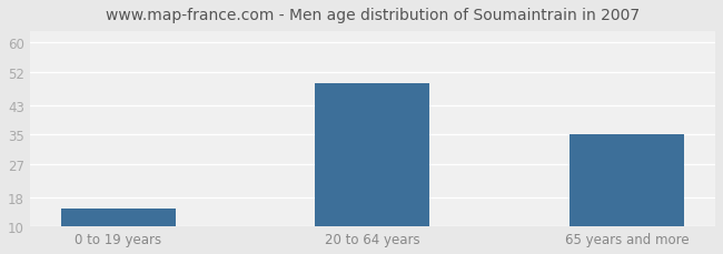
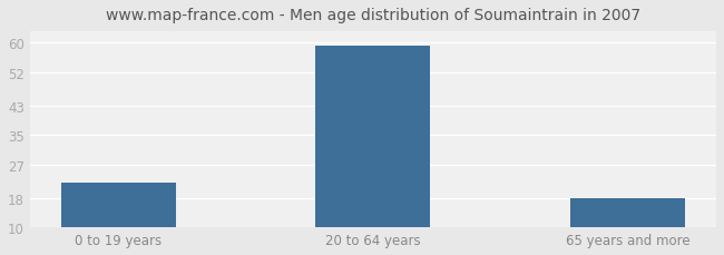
0 to 19 years: 15 -> 22
20 to 64 years: 49 -> 59
65 years and more: 35 -> 18
